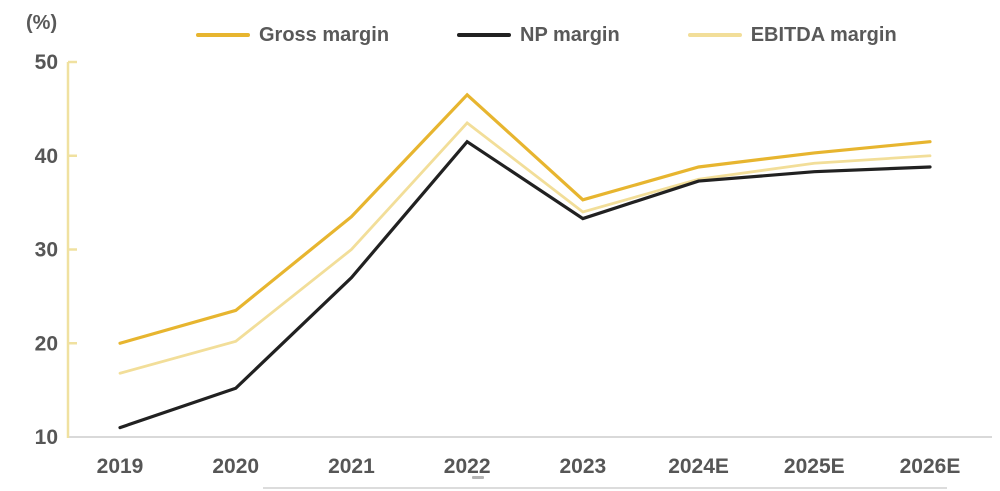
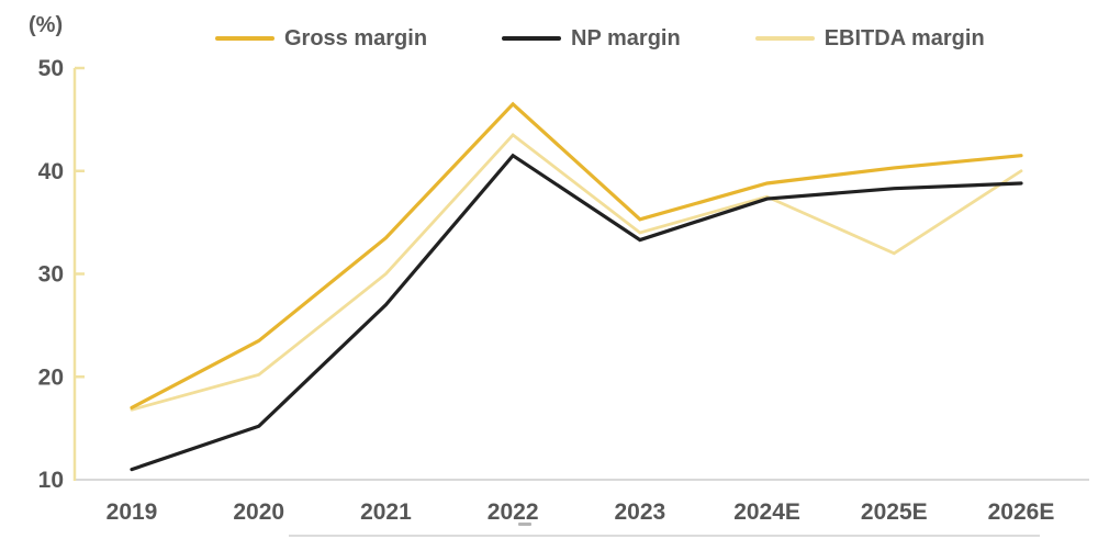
Gross margin/2019: 20 -> 17
EBITDA margin/2025E: 39 -> 32
